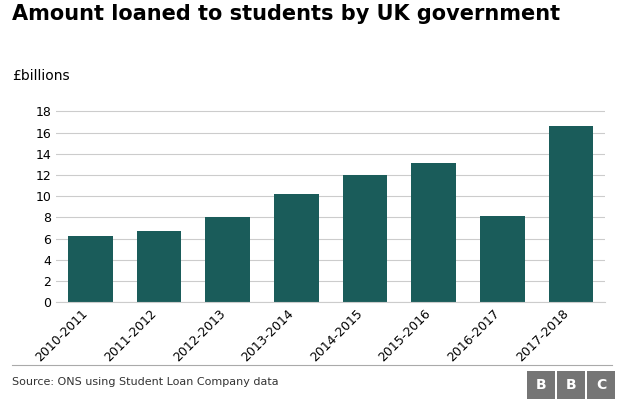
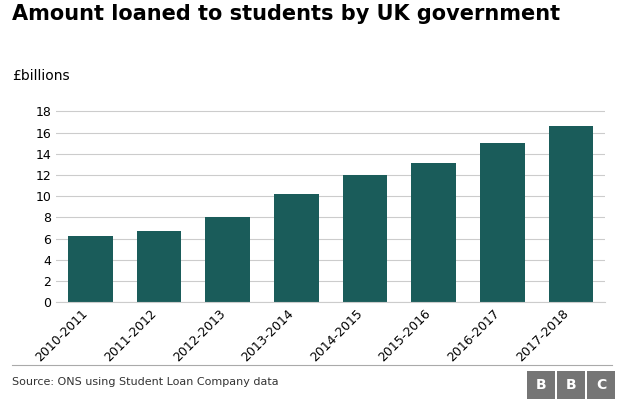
2016-2017: 8.1 -> 15.0
